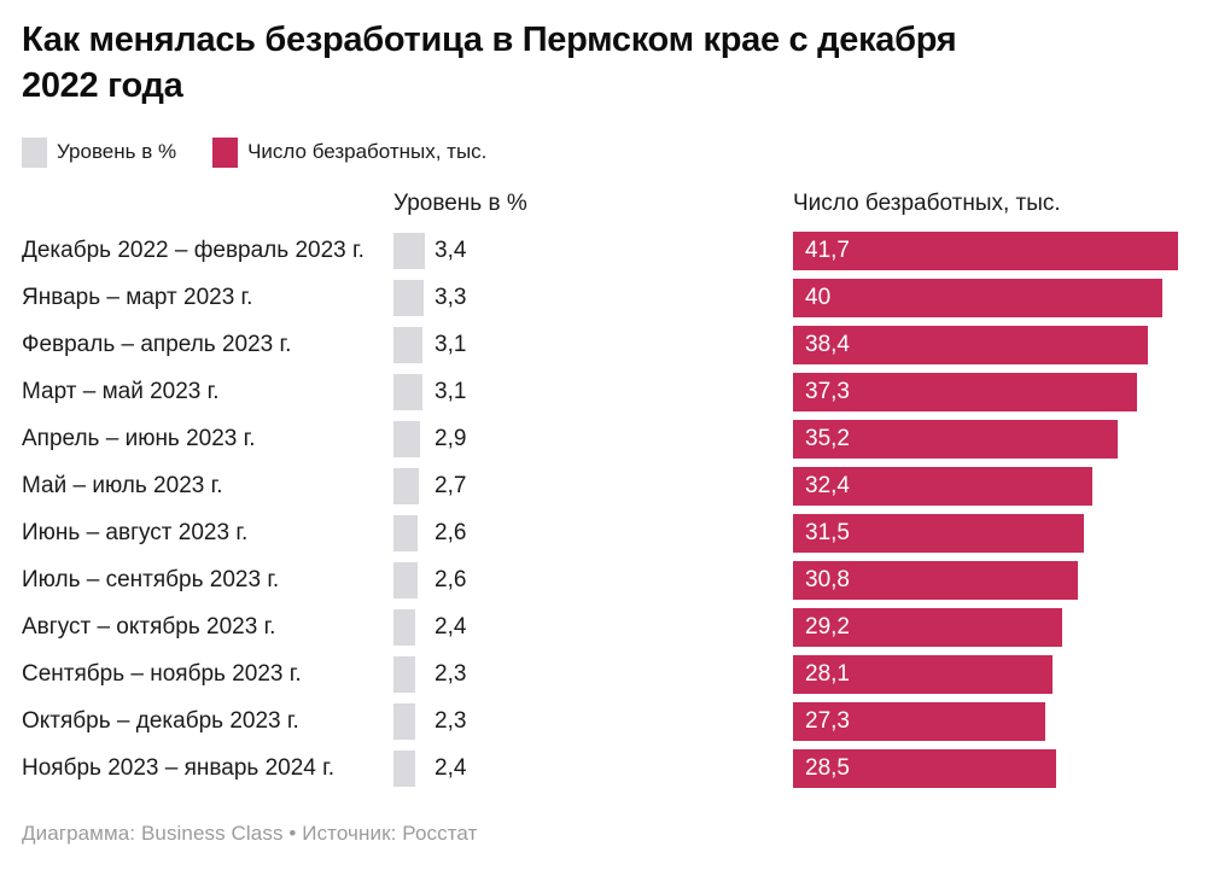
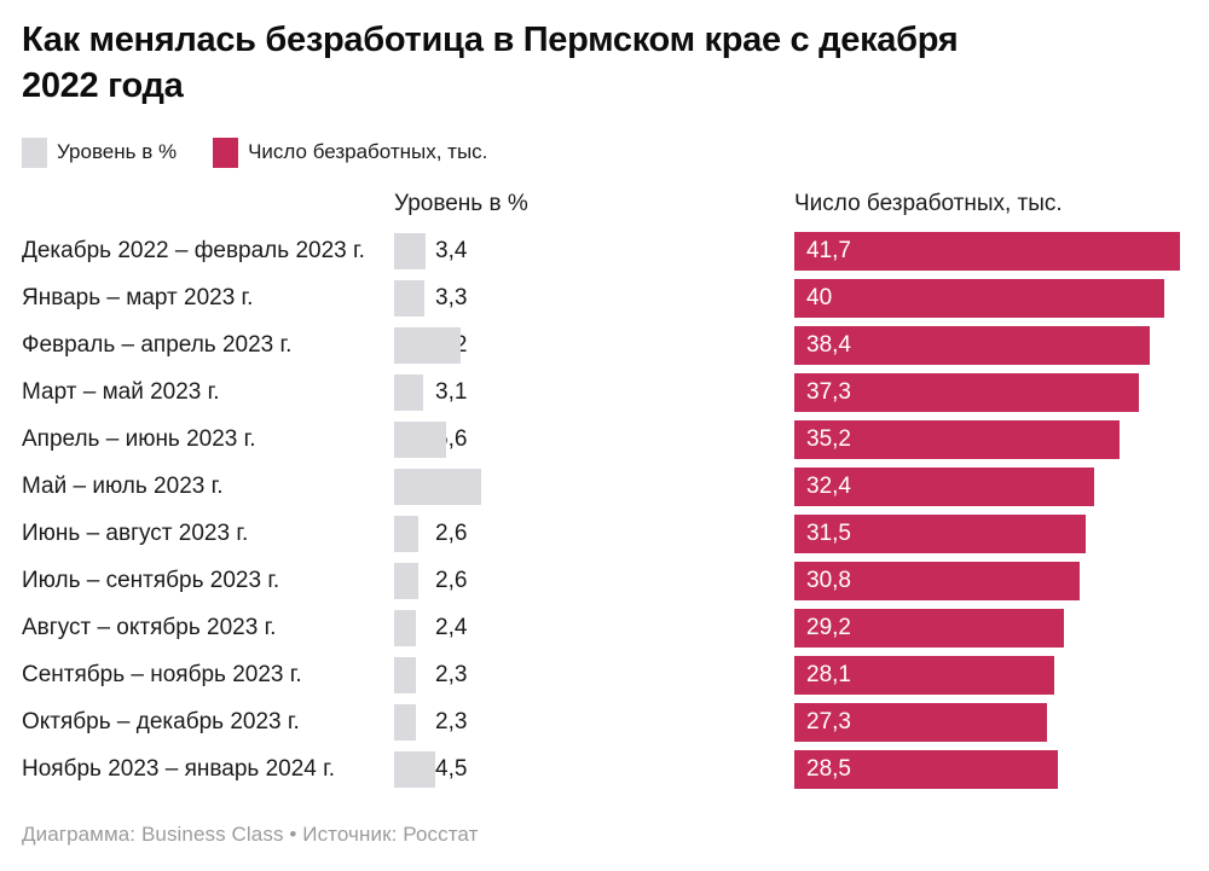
Уровень в %/Февраль – апрель 2023 г.: 3,1 -> 7,2
Уровень в %/Апрель – июнь 2023 г.: 2,9 -> 5,6
Уровень в %/Май – июль 2023 г.: 2,7 -> 9,4
Уровень в %/Ноябрь 2023 – январь 2024 г.: 2,4 -> 4,5
